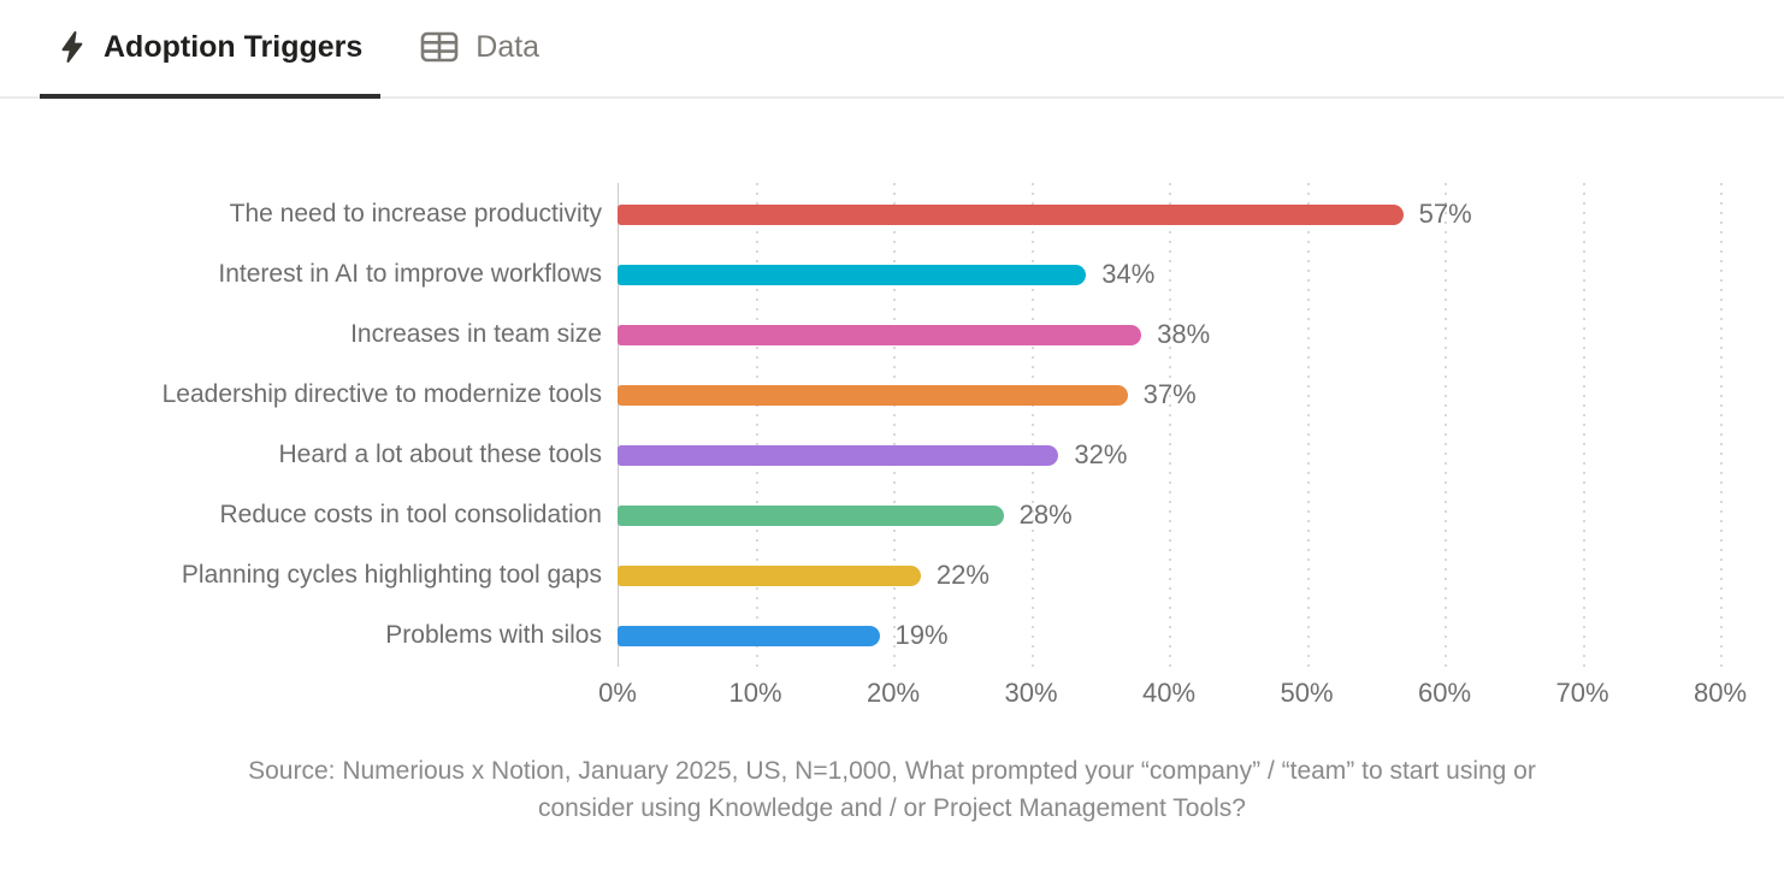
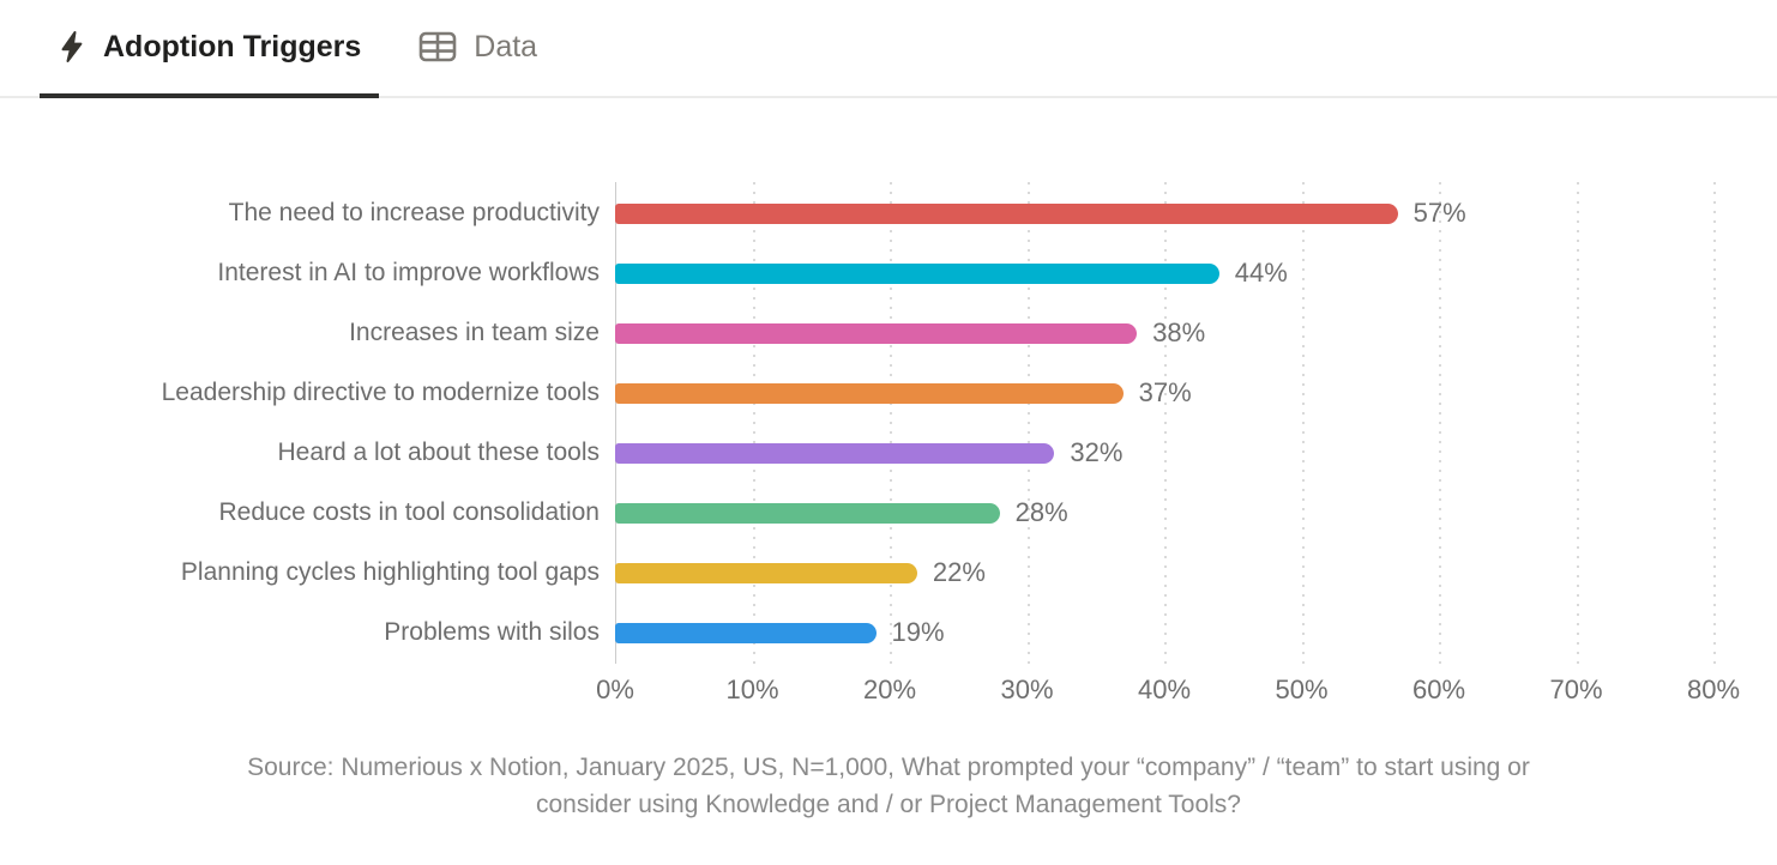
Interest in AI to improve workflows: 34% -> 44%
